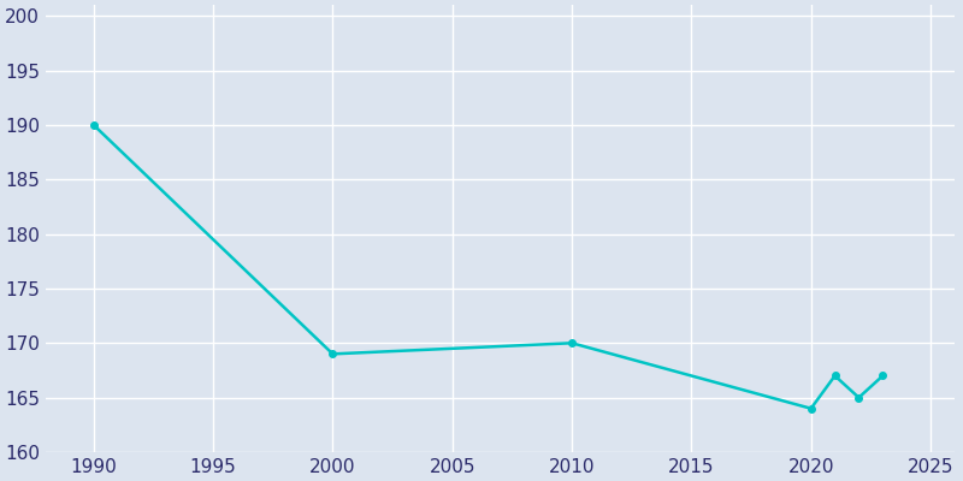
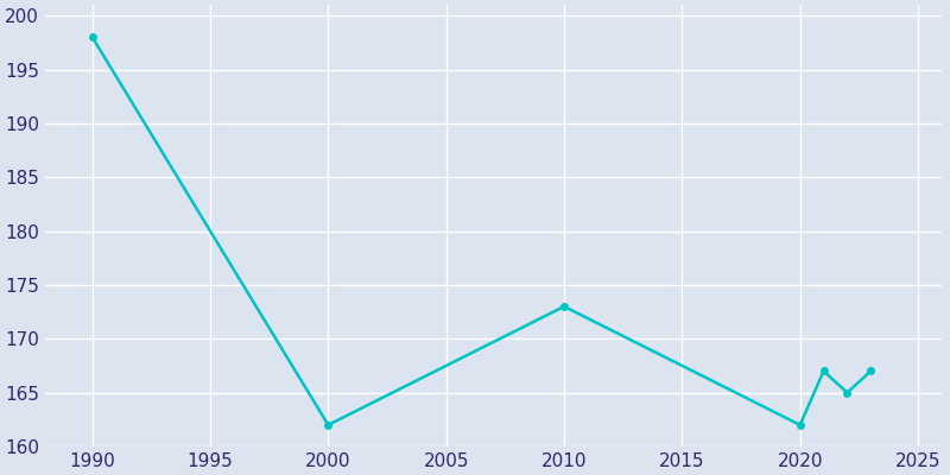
1990: 190 -> 198
2000: 169 -> 162
2010: 170 -> 173
2020: 164 -> 162
